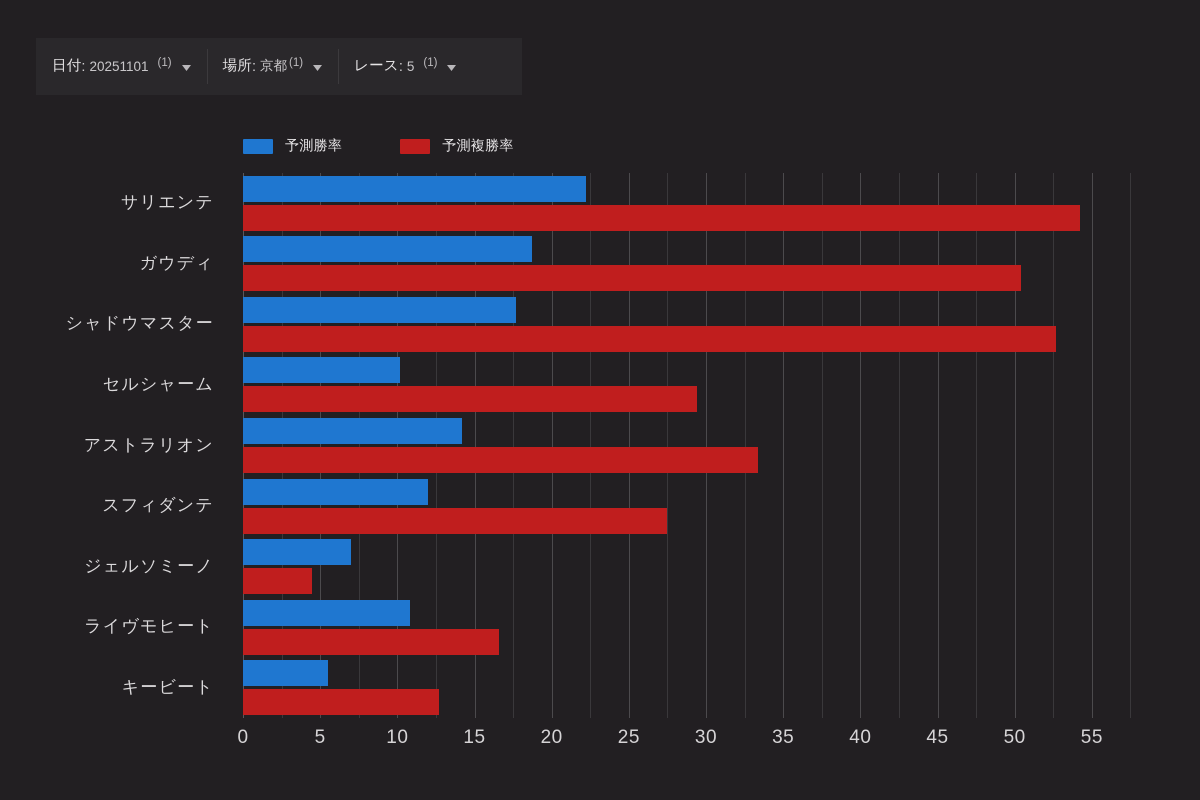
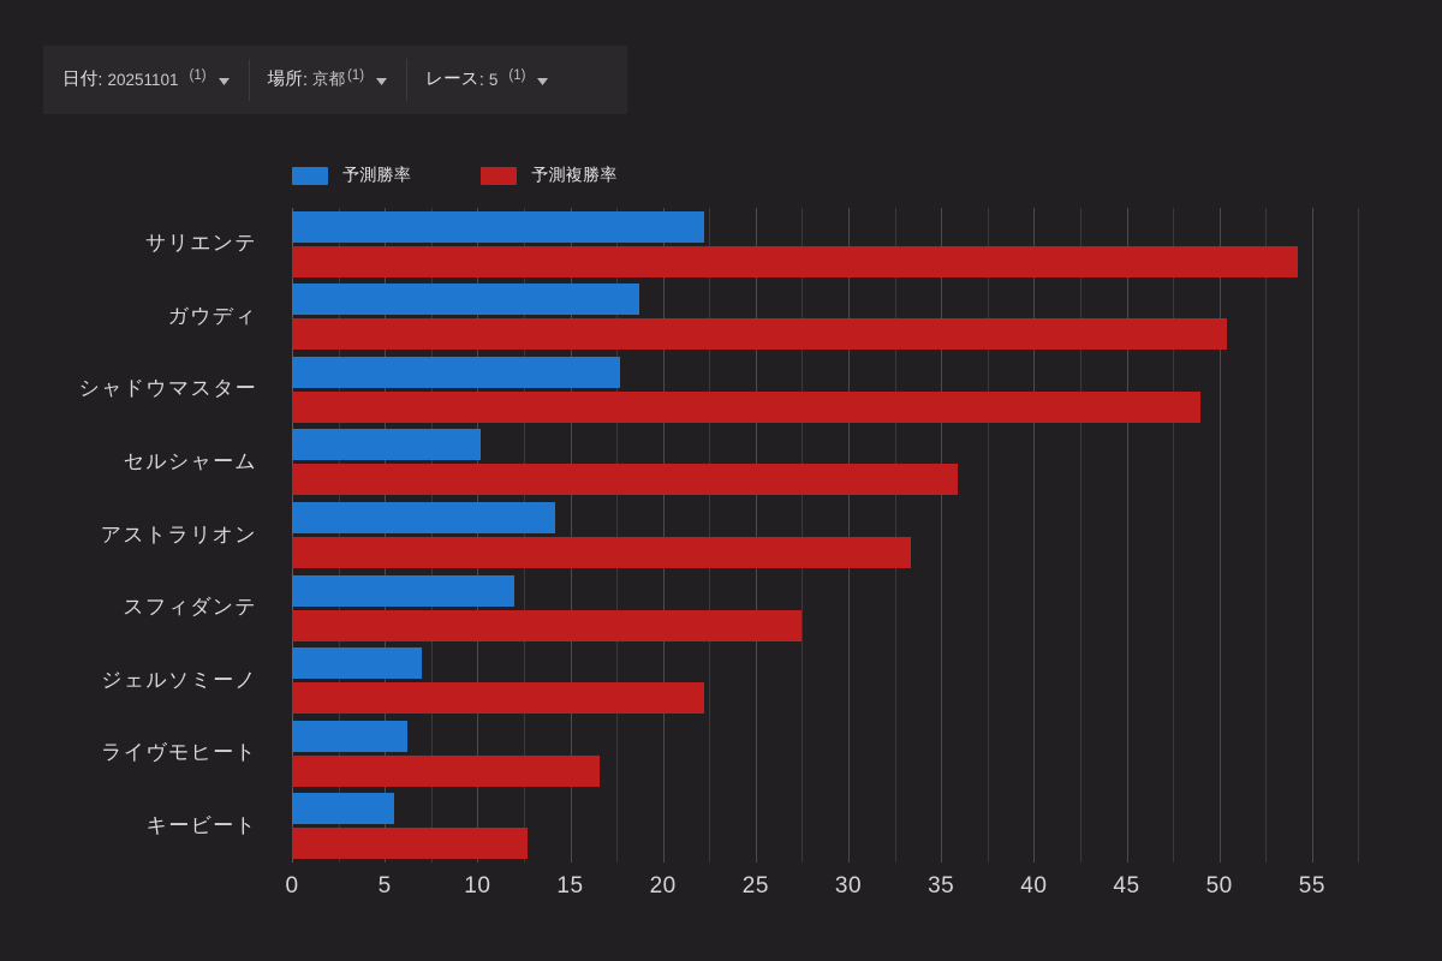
予測複勝率/シャドウマスター: 52.7 -> 49.0
予測複勝率/セルシャーム: 29.4 -> 35.9
予測複勝率/ジェルソミーノ: 4.5 -> 22.2
予測勝率/ライヴモヒート: 10.8 -> 6.2
